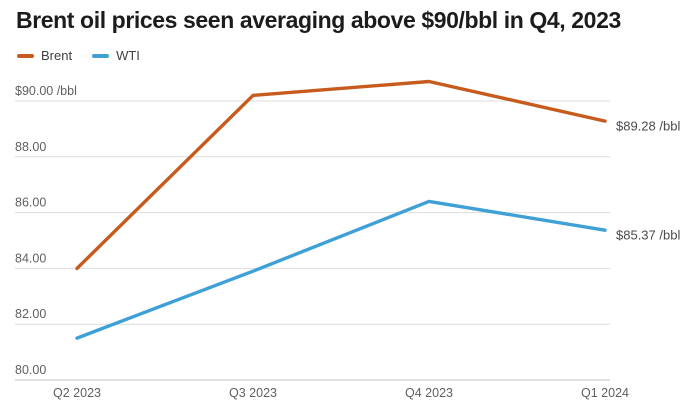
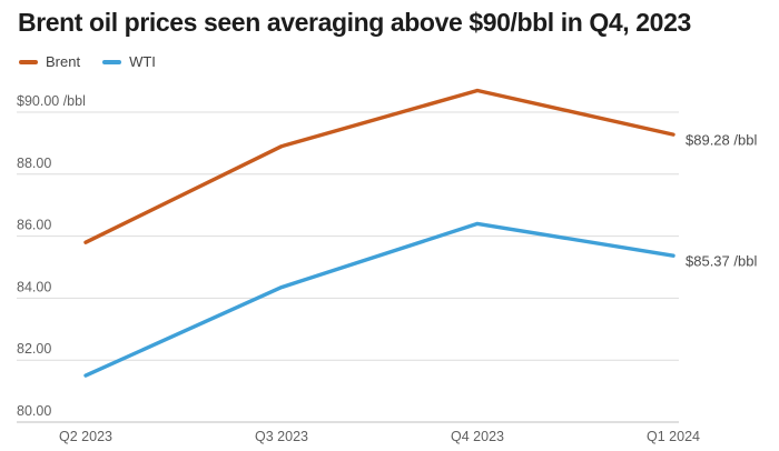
Brent/Q2 2023: 84.0 -> 85.8
Brent/Q3 2023: 90.2 -> 88.9
WTI/Q3 2023: 83.9 -> 84.3
